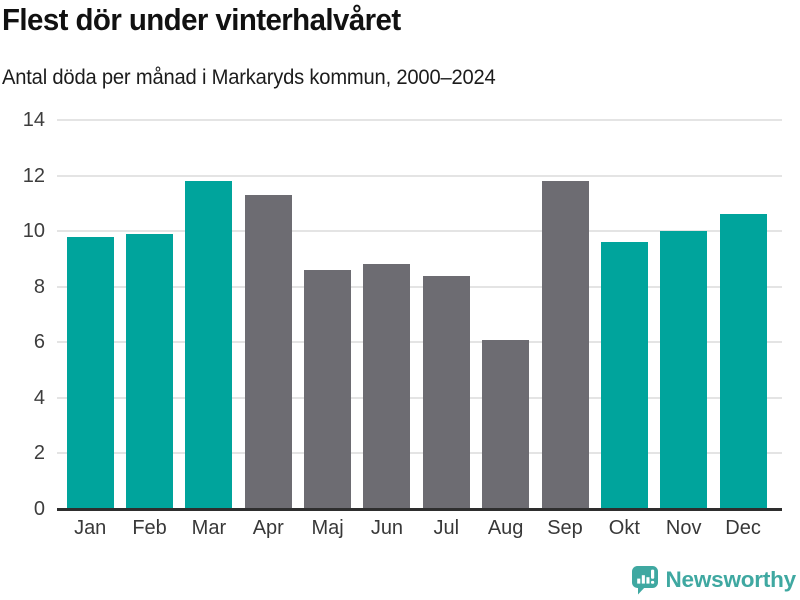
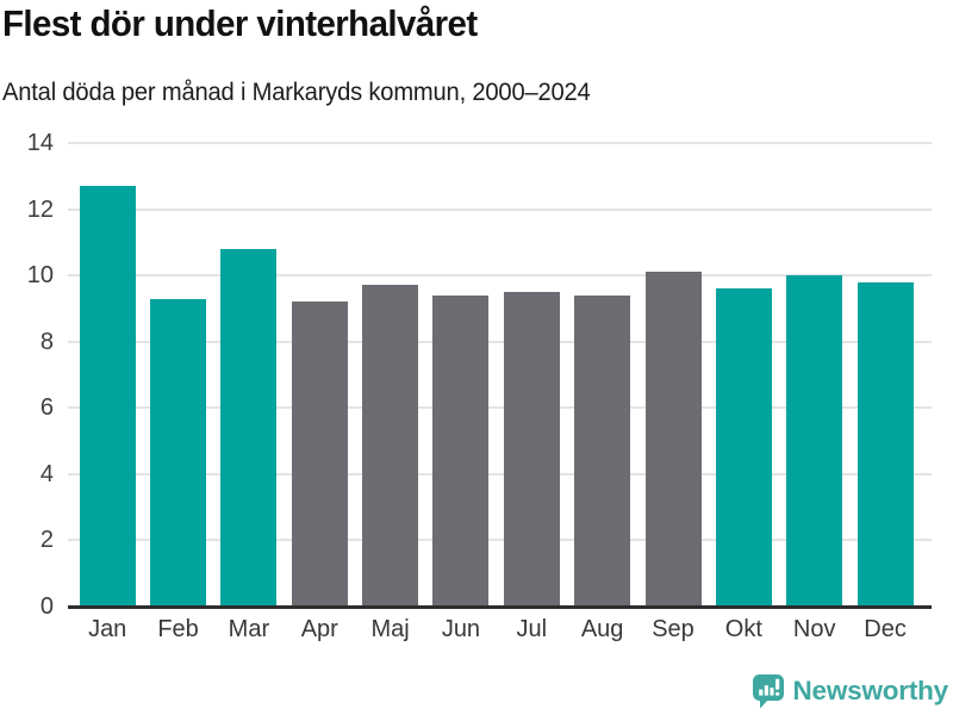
Jan: 9.8 -> 12.7
Feb: 9.9 -> 9.3
Mar: 11.8 -> 10.8
Apr: 11.3 -> 9.2
Maj: 8.6 -> 9.7
Jun: 8.8 -> 9.4
Jul: 8.4 -> 9.5
Aug: 6.1 -> 9.4
Sep: 11.8 -> 10.1
Dec: 10.6 -> 9.8
